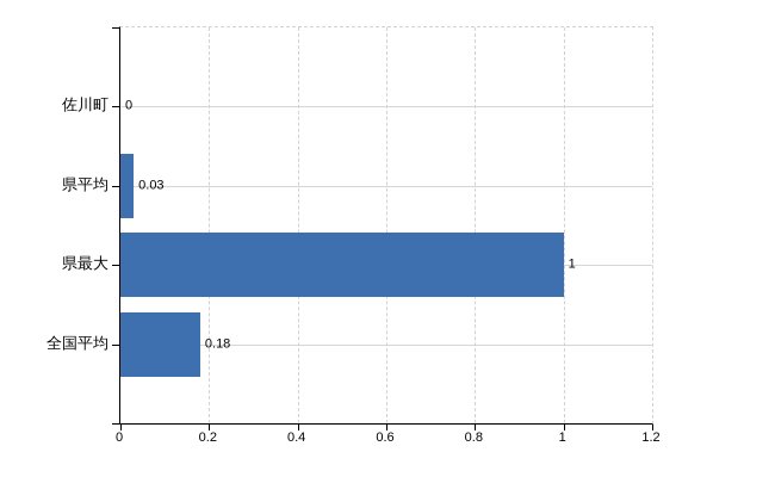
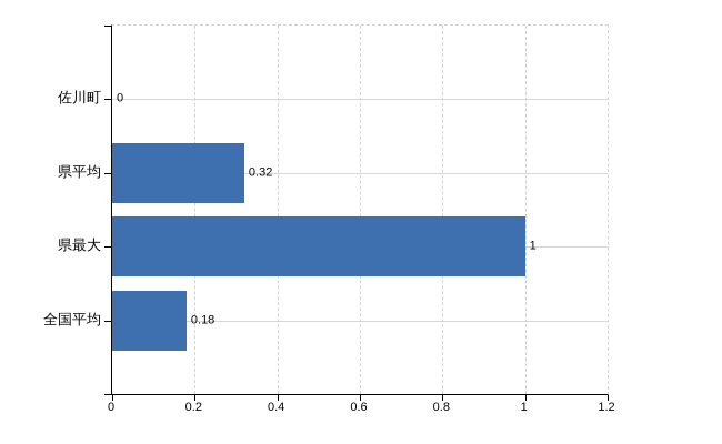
県平均: 0.03 -> 0.32
